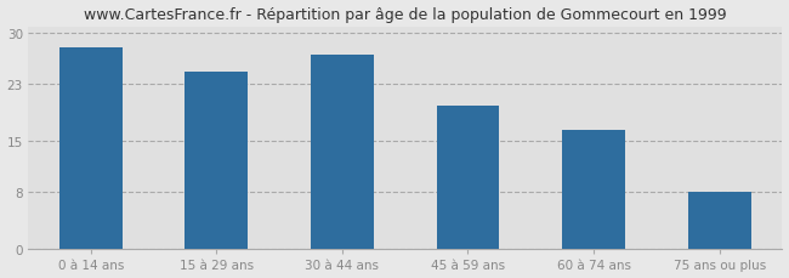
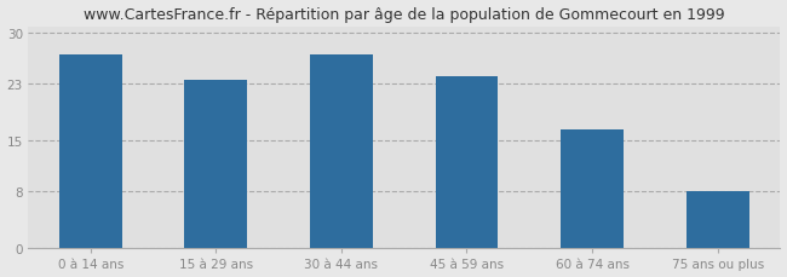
0 à 14 ans: 28.0 -> 27.0
15 à 29 ans: 24.6 -> 23.5
45 à 59 ans: 20.0 -> 24.0
